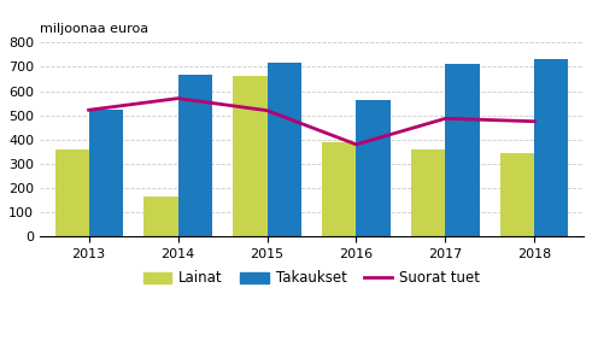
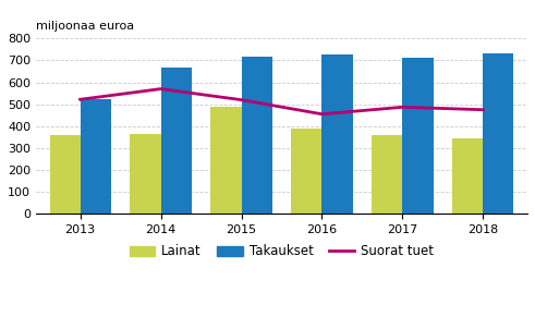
Lainat/2014: 165 -> 363
Lainat/2015: 660 -> 490
Suorat tuet/2016: 380 -> 455
Takaukset/2016: 565 -> 728
